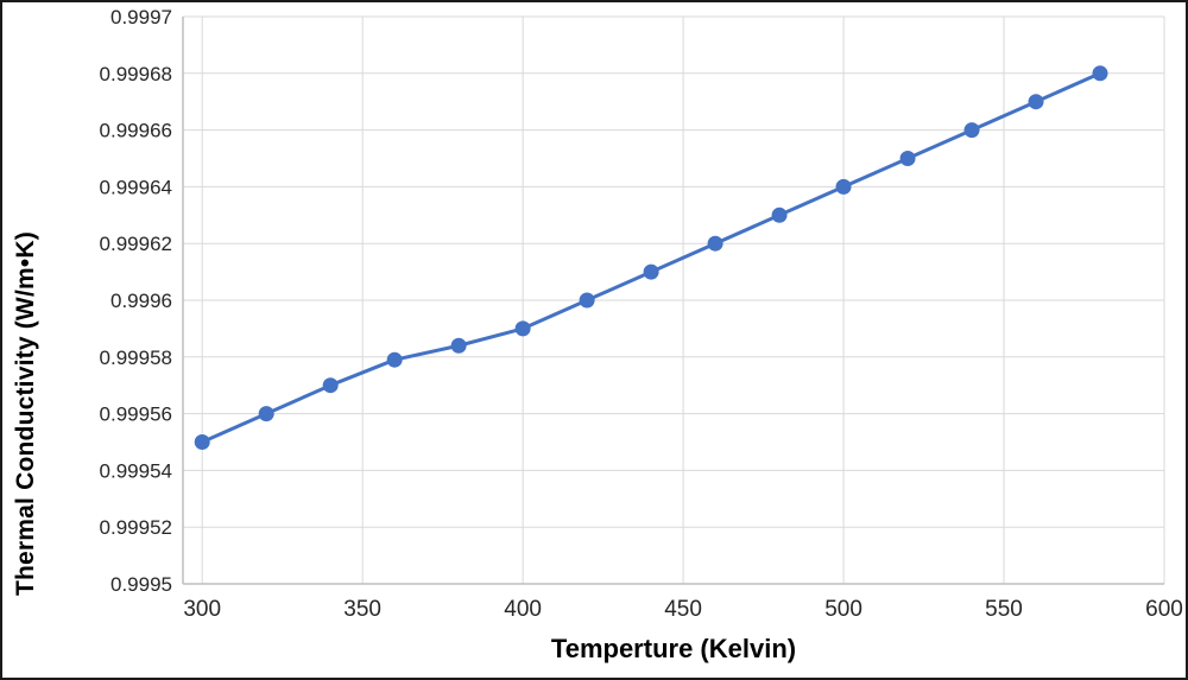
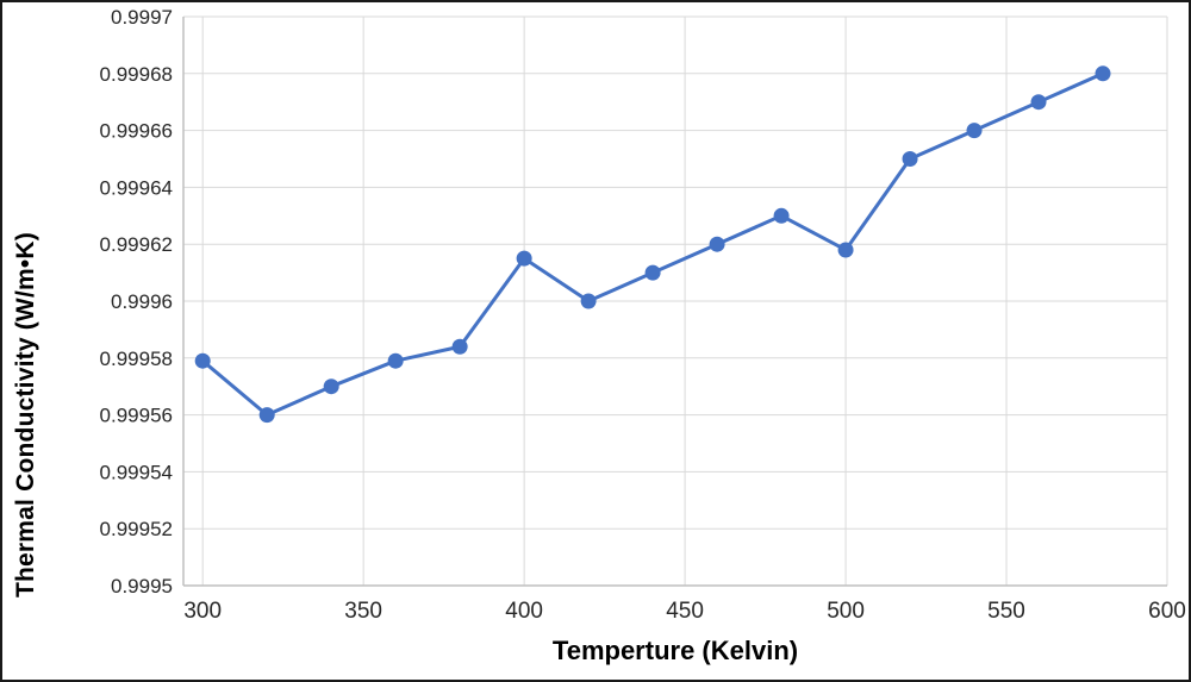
300: 0.999550 -> 0.999579
400: 0.999590 -> 0.999615
500: 0.999640 -> 0.999618
